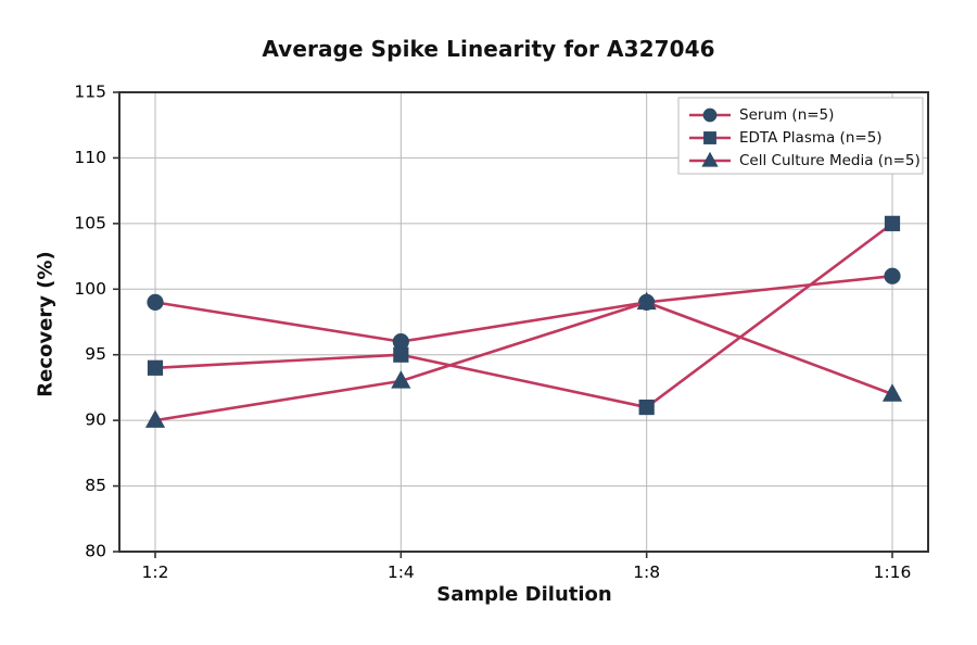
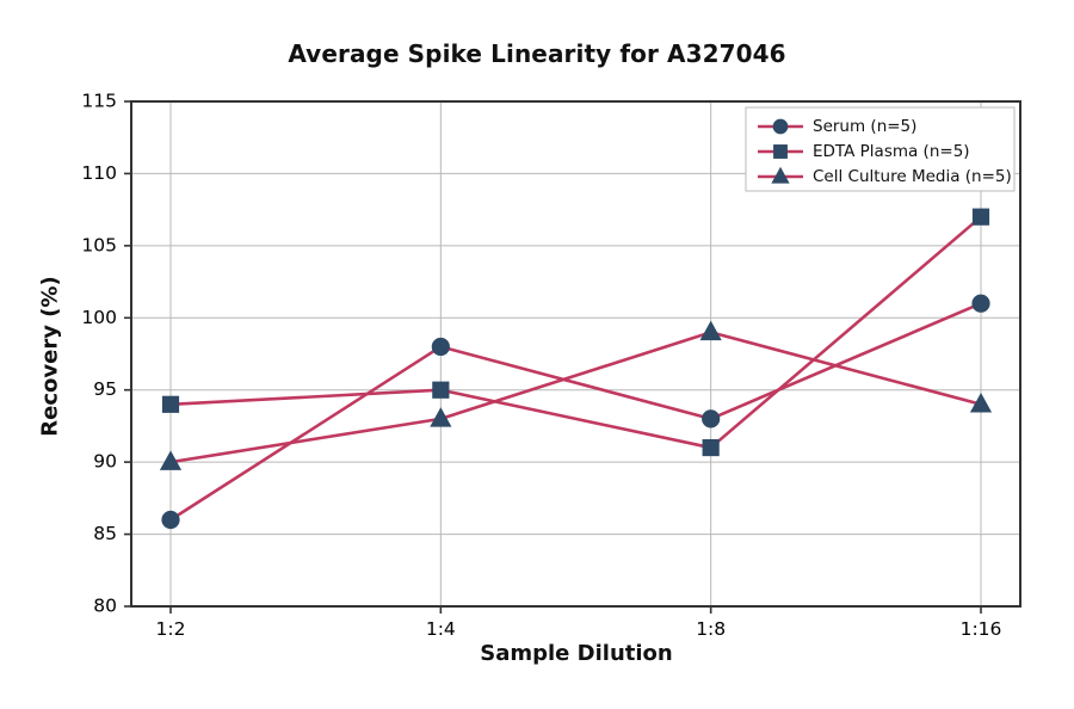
Serum (n=5)/1:2: 99 -> 86
Serum (n=5)/1:4: 96 -> 98
Serum (n=5)/1:8: 99 -> 93
EDTA Plasma (n=5)/1:16: 105 -> 107
Cell Culture Media (n=5)/1:16: 92 -> 94
